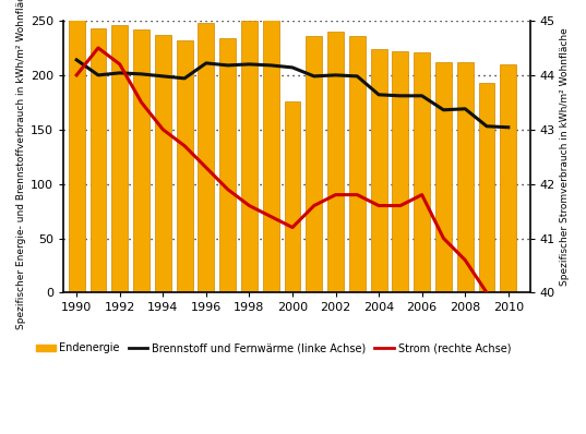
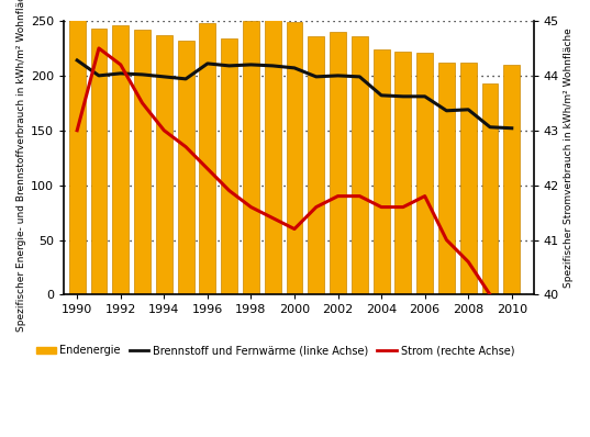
Strom (rechte Achse)/1990: 44.0 -> 43.0
Endenergie/2000: 176 -> 249
